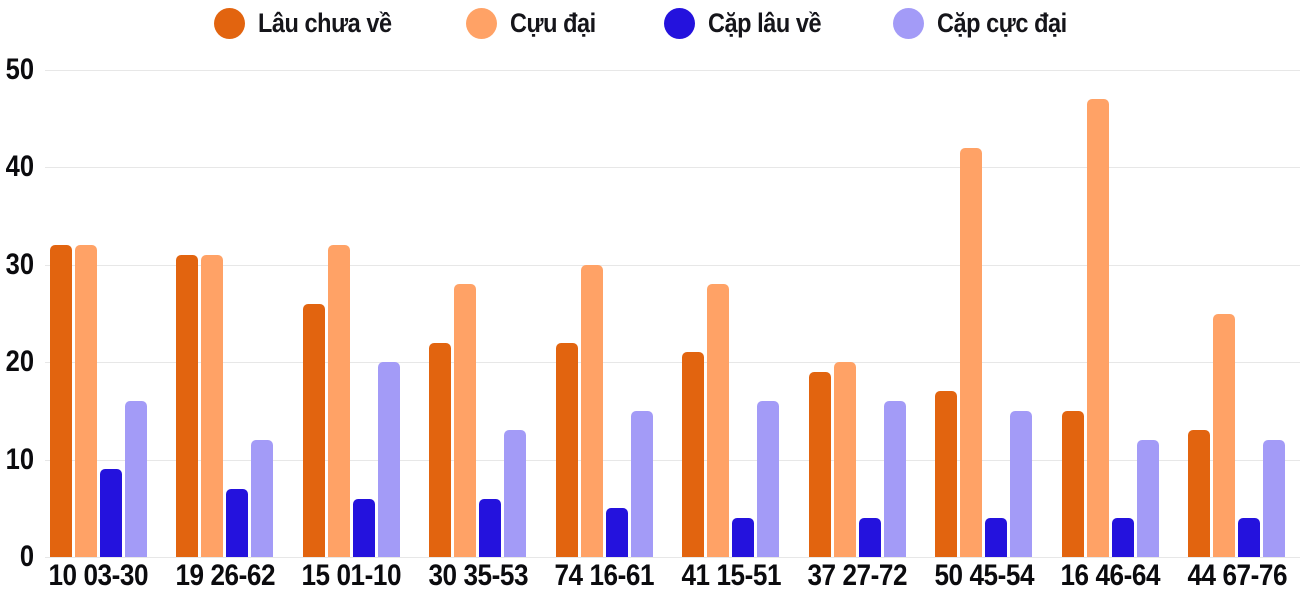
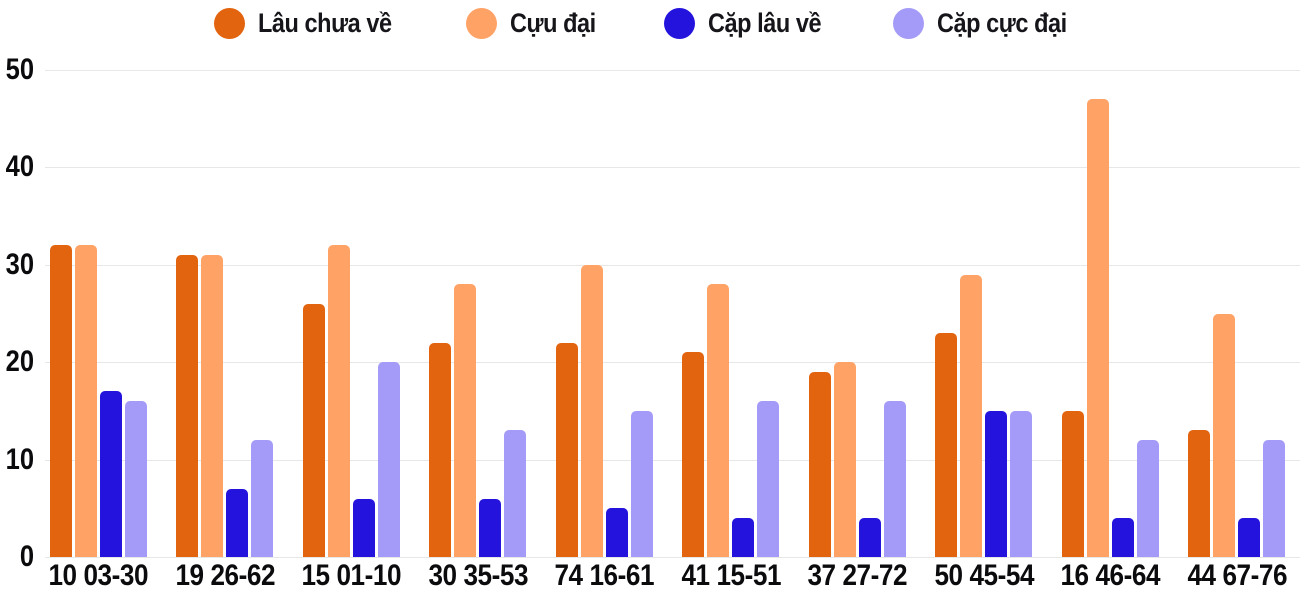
Cặp lâu về/10 03-30: 9 -> 17
Lâu chưa về/50 45-54: 17 -> 23
Cựu đại/50 45-54: 42 -> 29
Cặp lâu về/50 45-54: 4 -> 15
